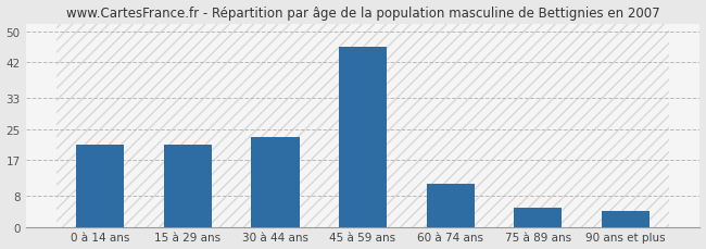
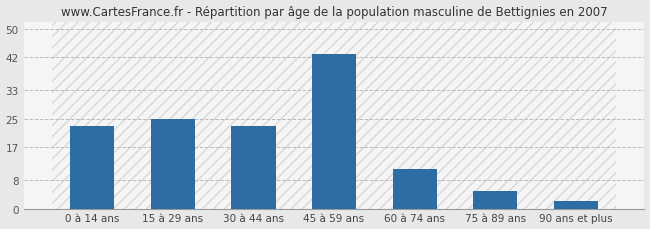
0 à 14 ans: 21 -> 23
15 à 29 ans: 21 -> 25
45 à 59 ans: 46 -> 43
90 ans et plus: 4 -> 2
